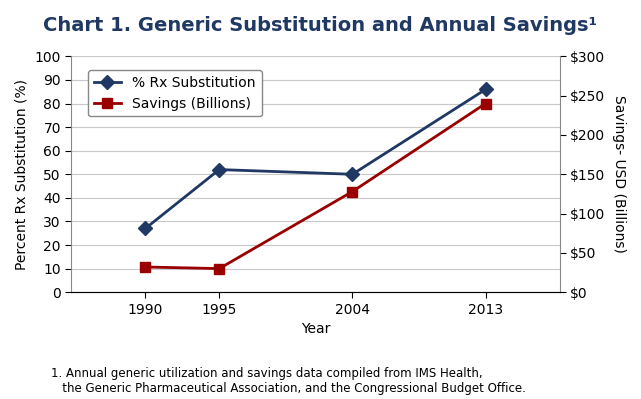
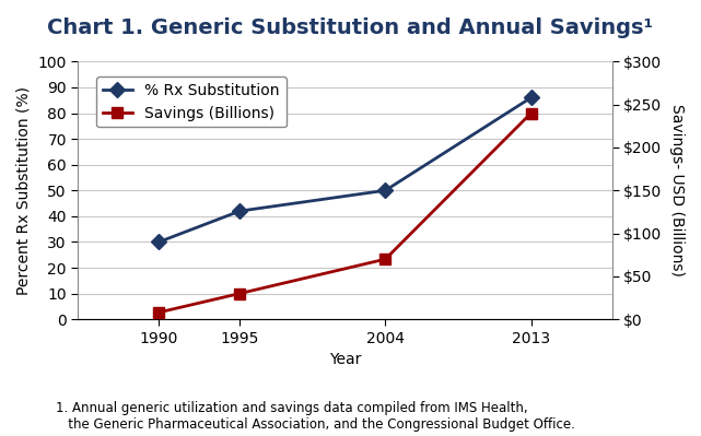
% Rx Substitution/1990: 27 -> 30
Savings (Billions)/1990: $32 -> $8
% Rx Substitution/1995: 52 -> 42
Savings (Billions)/2004: $128 -> $70
